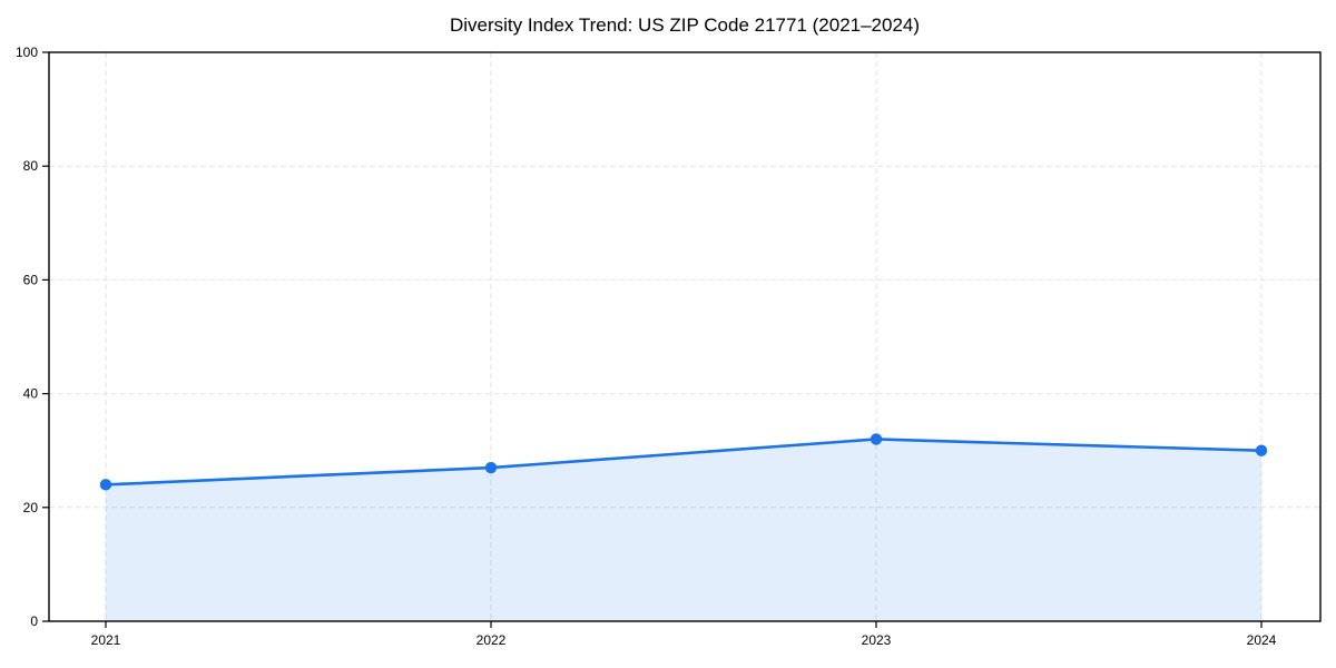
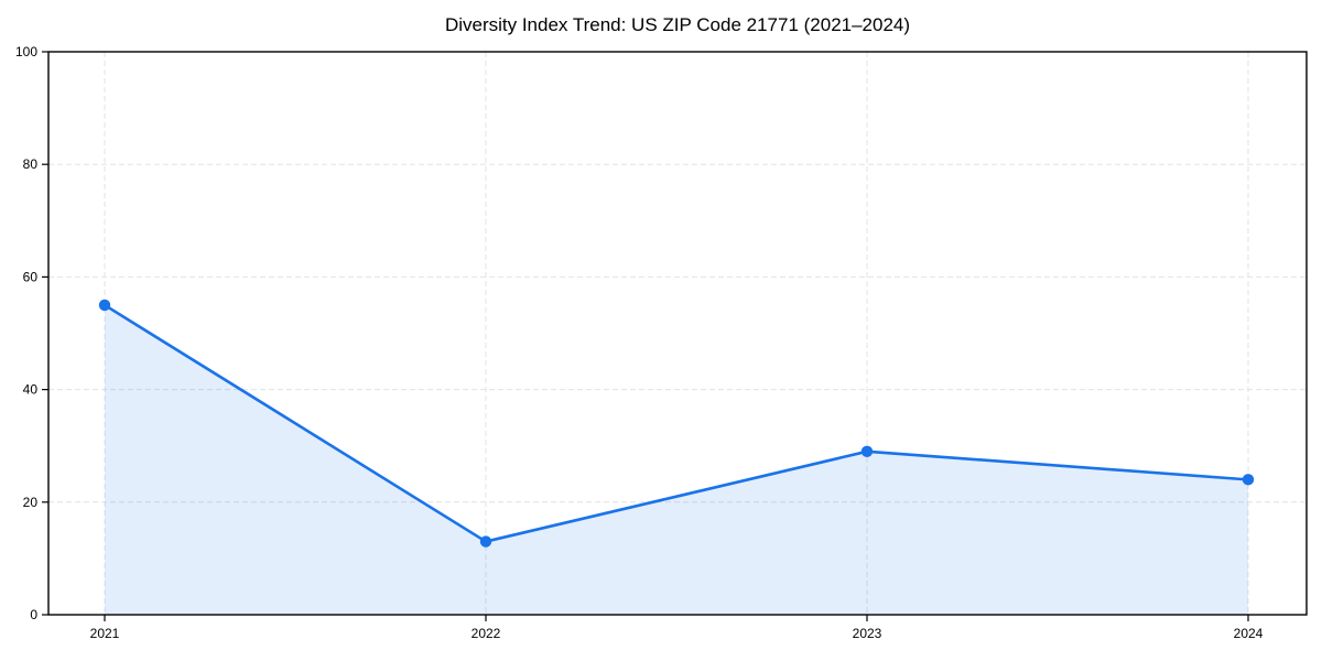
2021: 24 -> 55
2022: 27 -> 13
2023: 32 -> 29
2024: 30 -> 24
